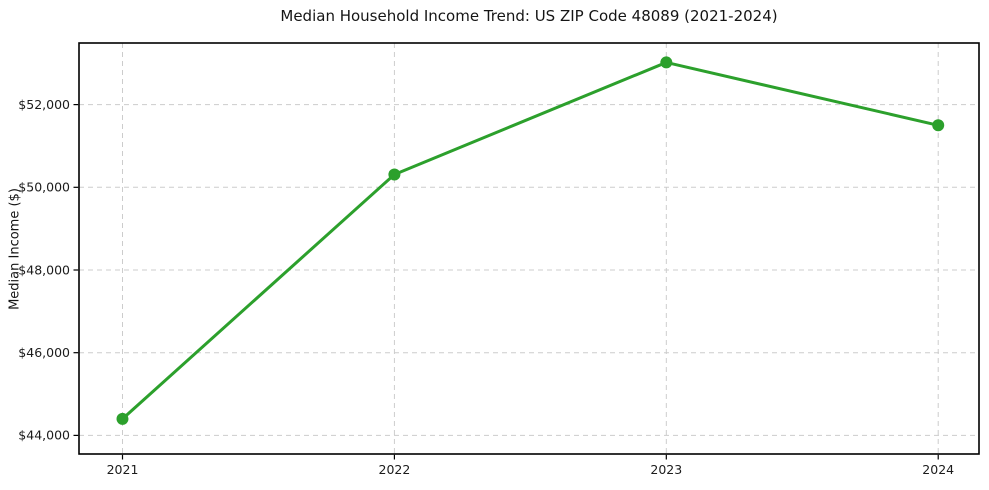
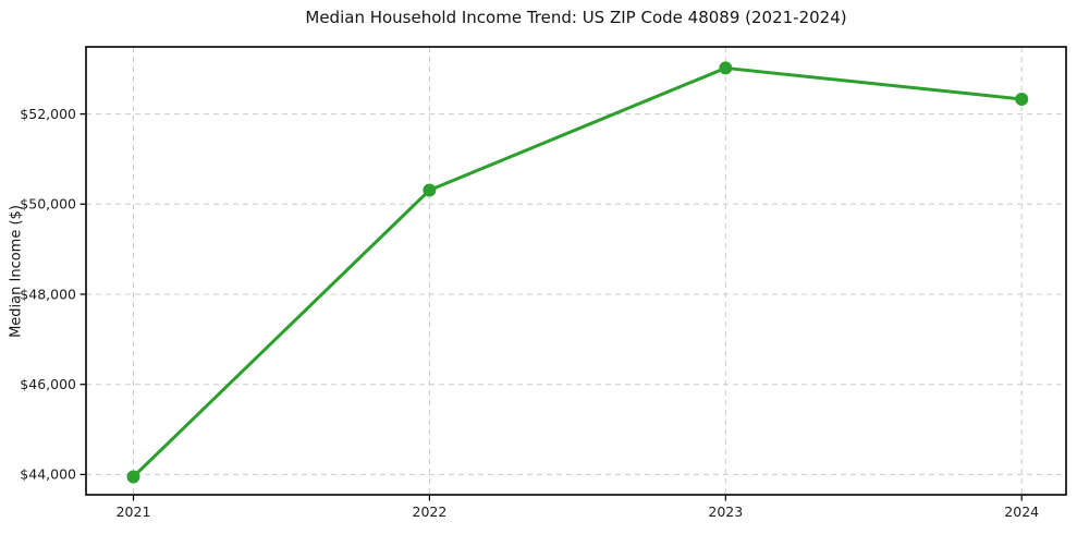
2021: $44400 -> $44000
2024: $51500 -> $52300
